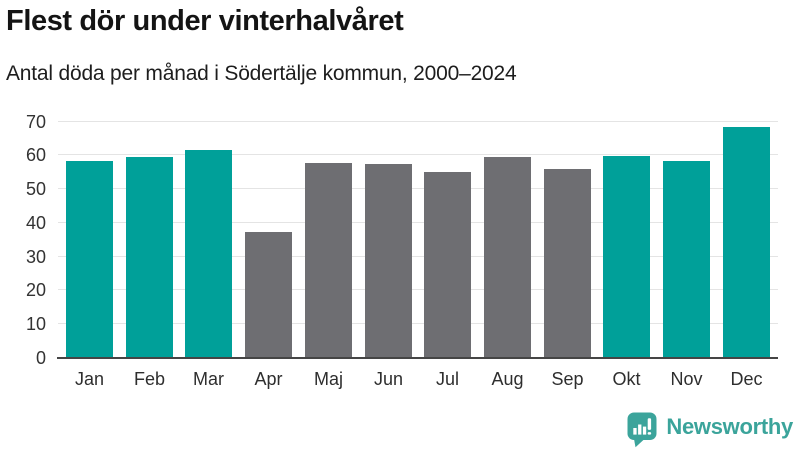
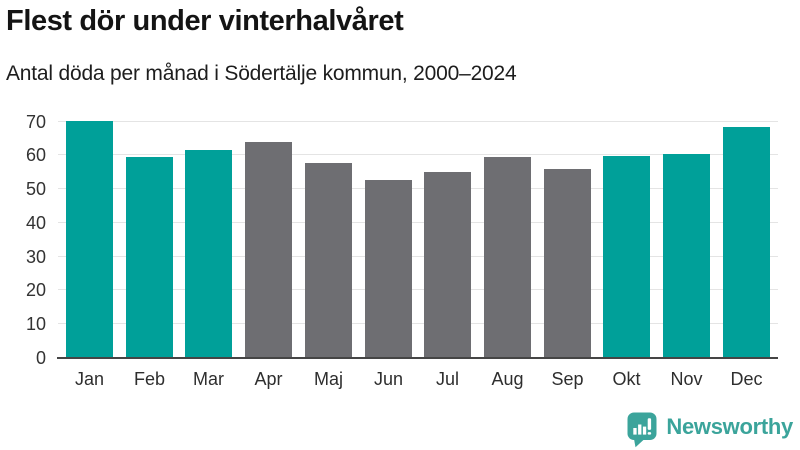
Jan: 58 -> 70
Apr: 37 -> 64
Jun: 57 -> 52
Nov: 58 -> 60
